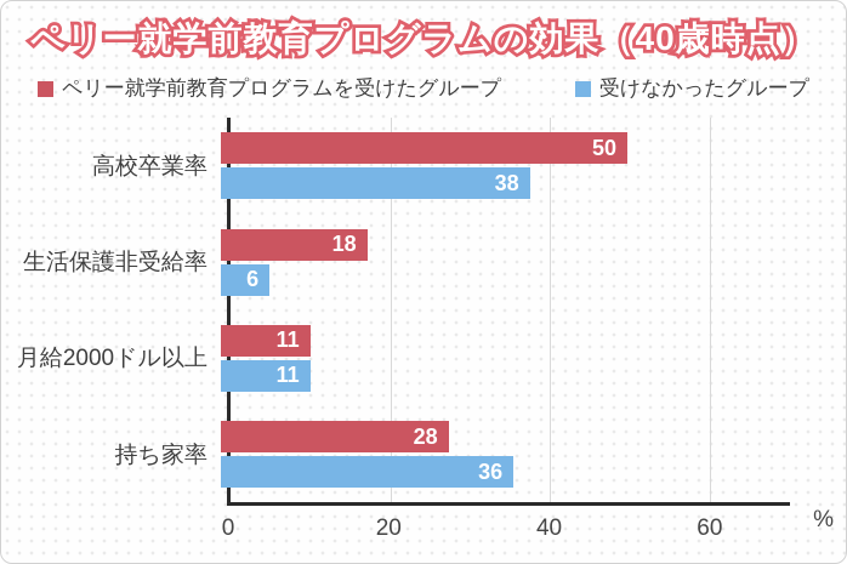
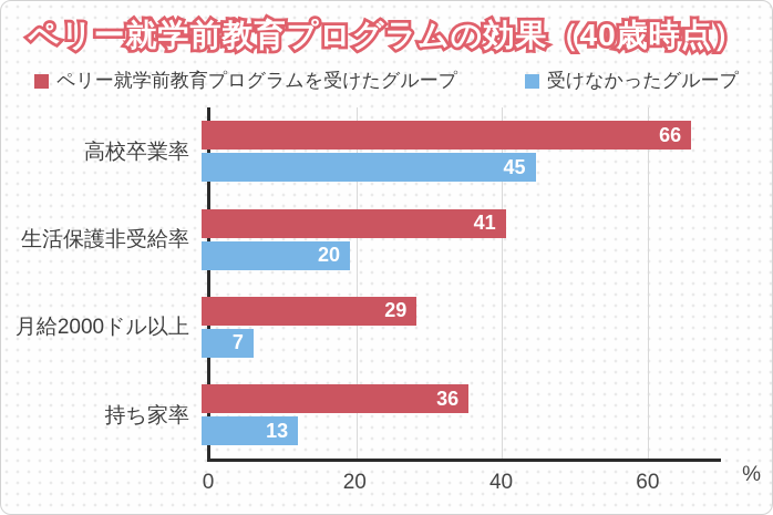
ペリー就学前教育プログラムを受けたグループ/高校卒業率: 50 -> 66
受けなかったグループ/高校卒業率: 38 -> 45
ペリー就学前教育プログラムを受けたグループ/生活保護非受給率: 18 -> 41
受けなかったグループ/生活保護非受給率: 6 -> 20
ペリー就学前教育プログラムを受けたグループ/月給2000ドル以上: 11 -> 29
受けなかったグループ/月給2000ドル以上: 11 -> 7
ペリー就学前教育プログラムを受けたグループ/持ち家率: 28 -> 36
受けなかったグループ/持ち家率: 36 -> 13
